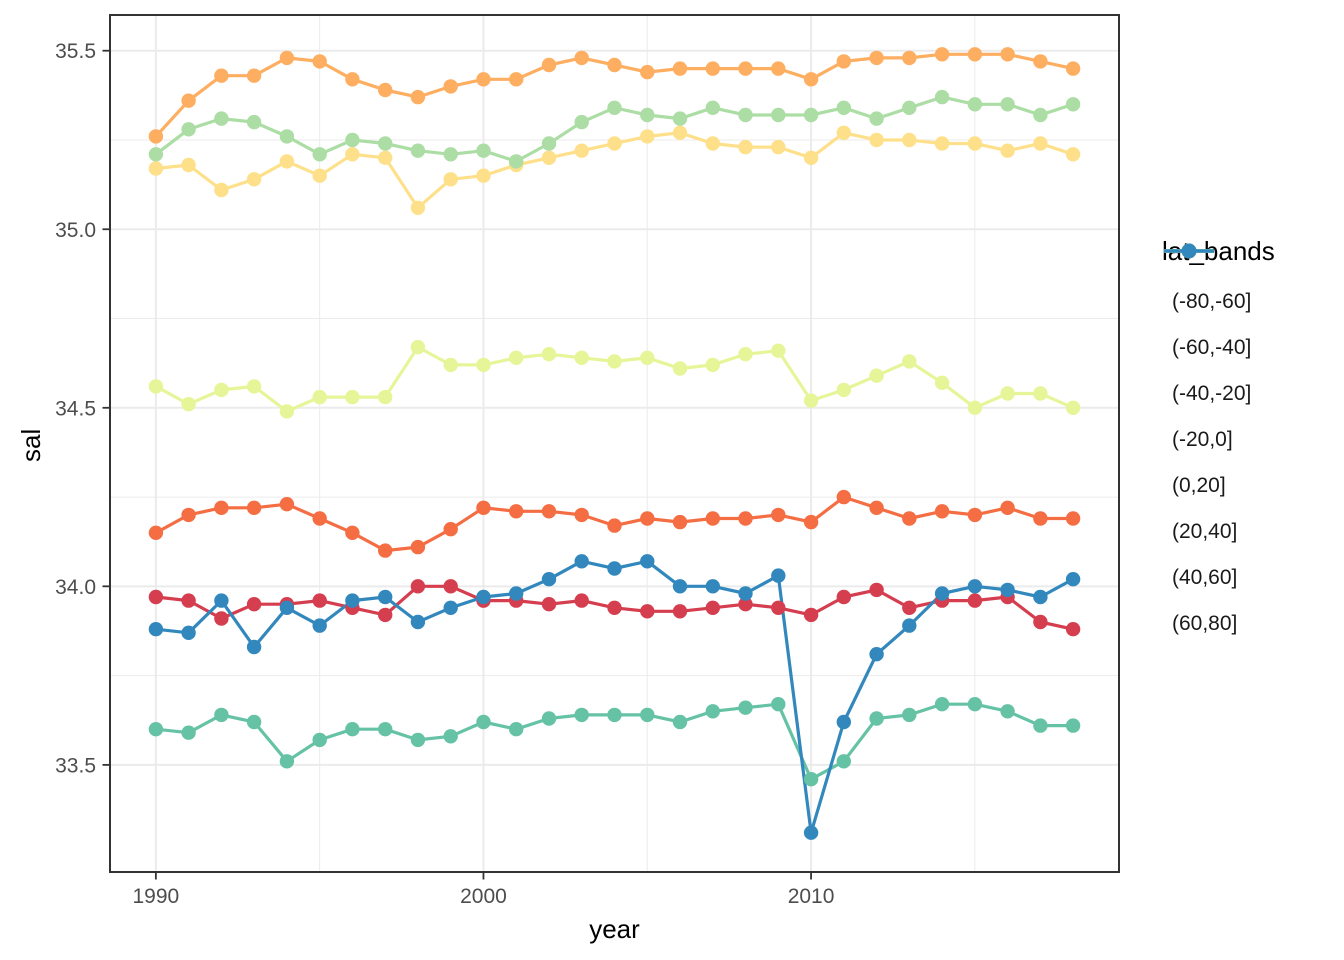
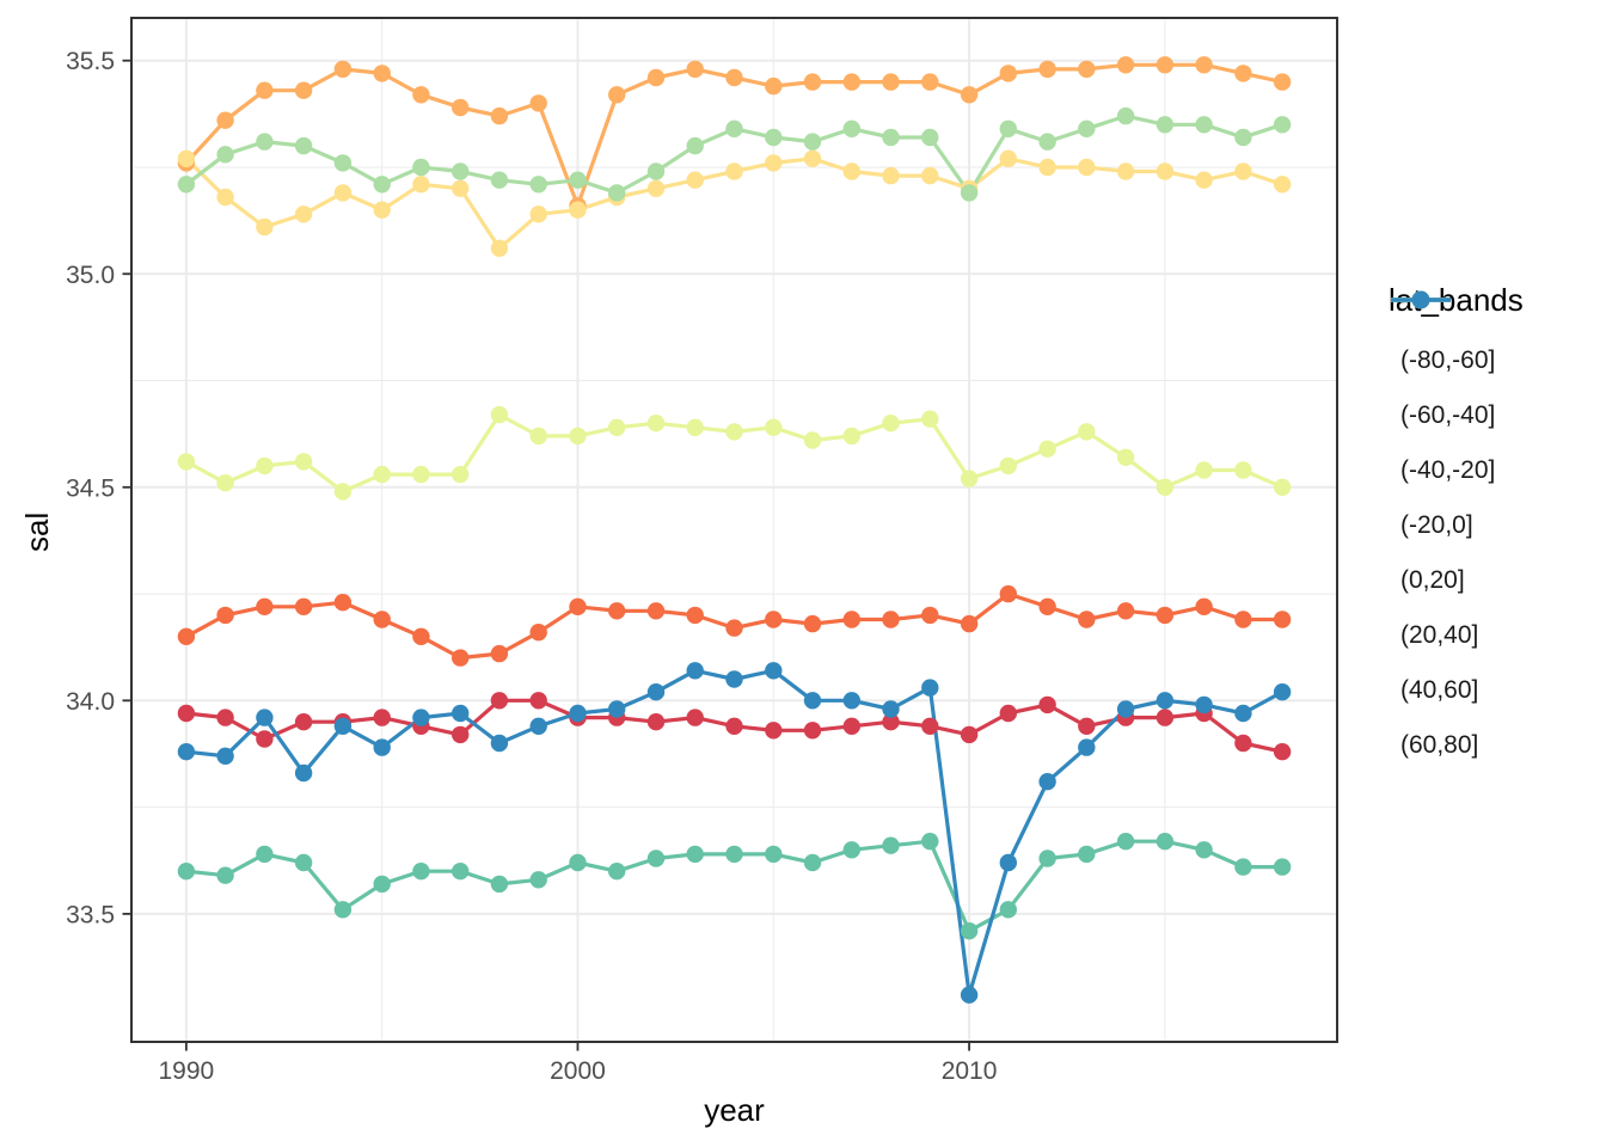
(-20,0]/1990: 35.17 -> 35.27
(-40,-20]/2000: 35.42 -> 35.16
(20,40]/2010: 35.32 -> 35.19
